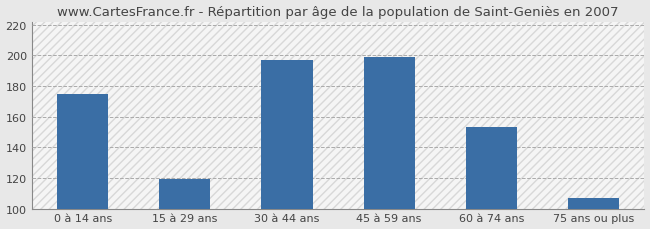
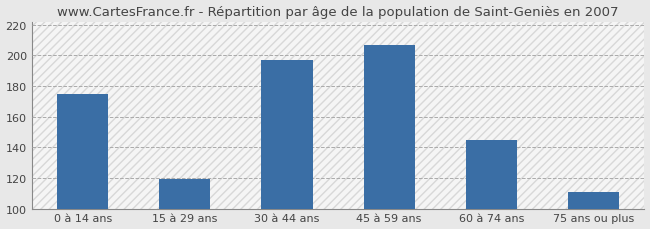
45 à 59 ans: 199 -> 207
60 à 74 ans: 153 -> 145
75 ans ou plus: 107 -> 111
